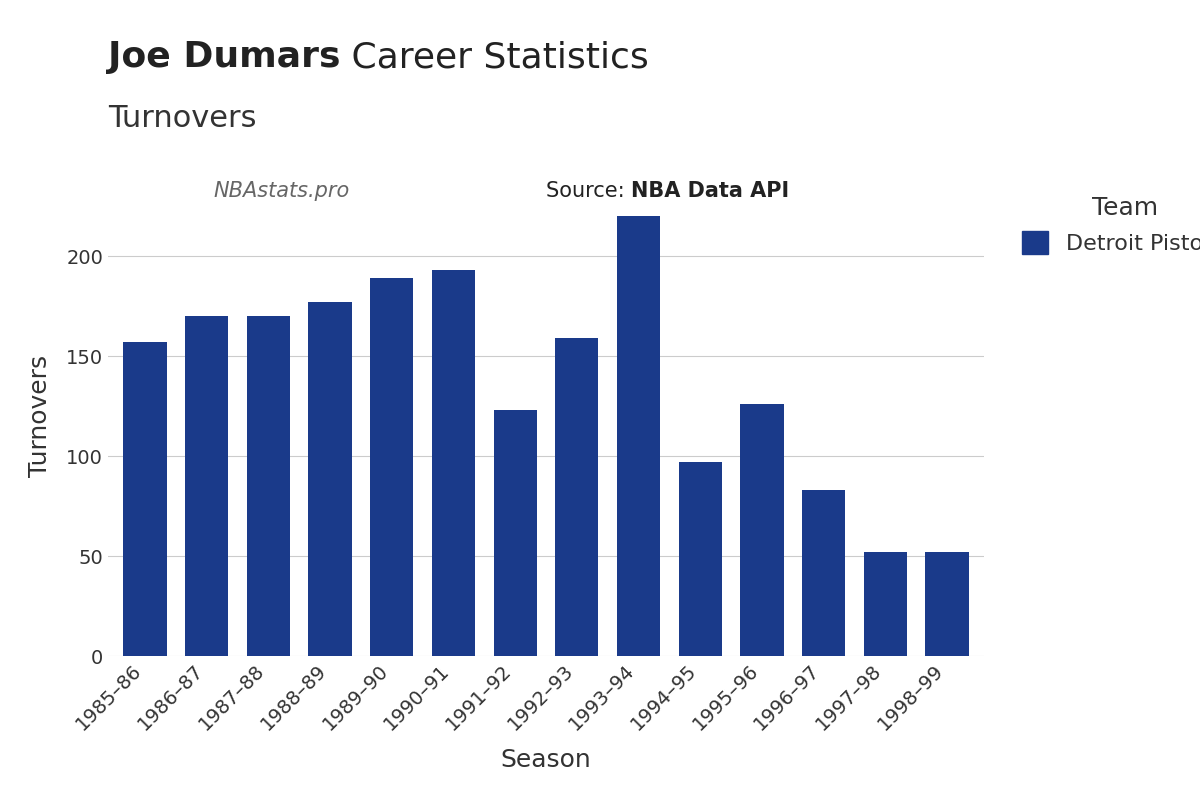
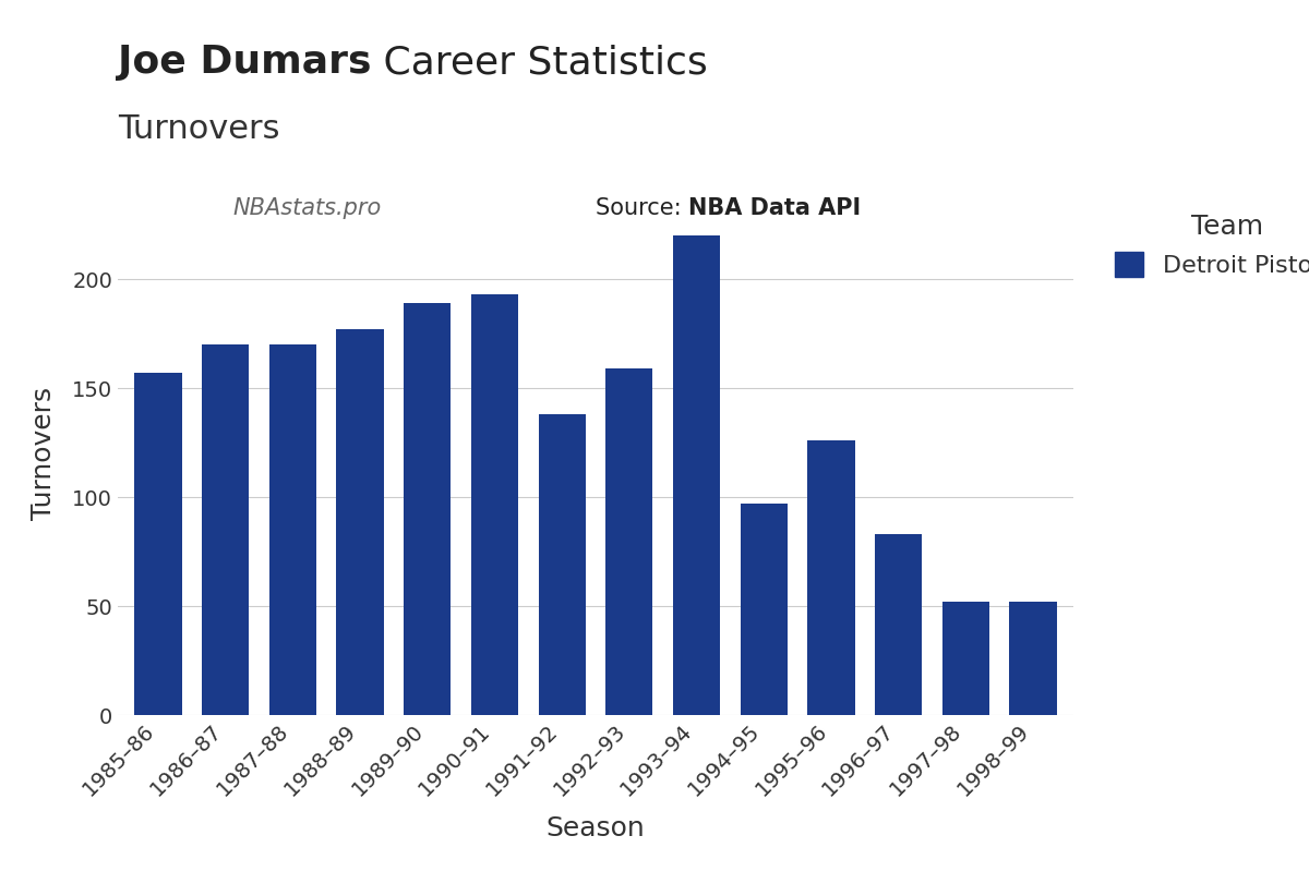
1991–92: 123 -> 138
